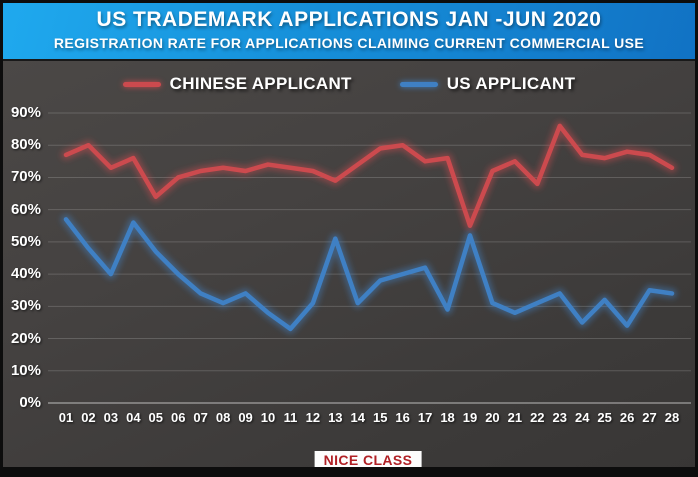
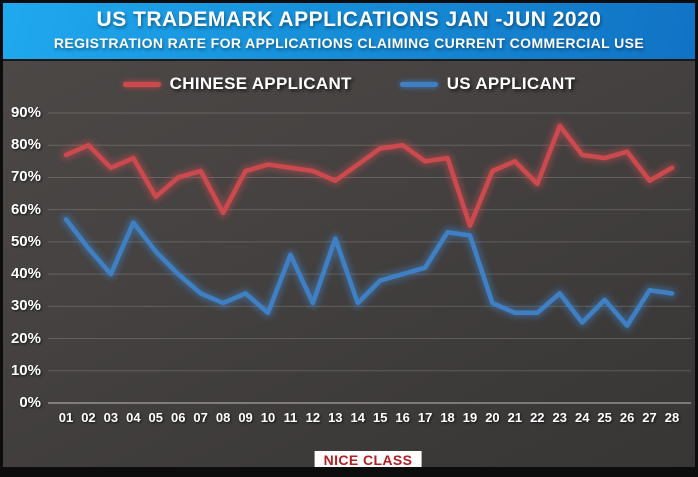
CHINESE APPLICANT/08: 73% -> 59%
US APPLICANT/11: 23% -> 46%
US APPLICANT/18: 29% -> 53%
US APPLICANT/22: 31% -> 28%
CHINESE APPLICANT/27: 77% -> 69%
